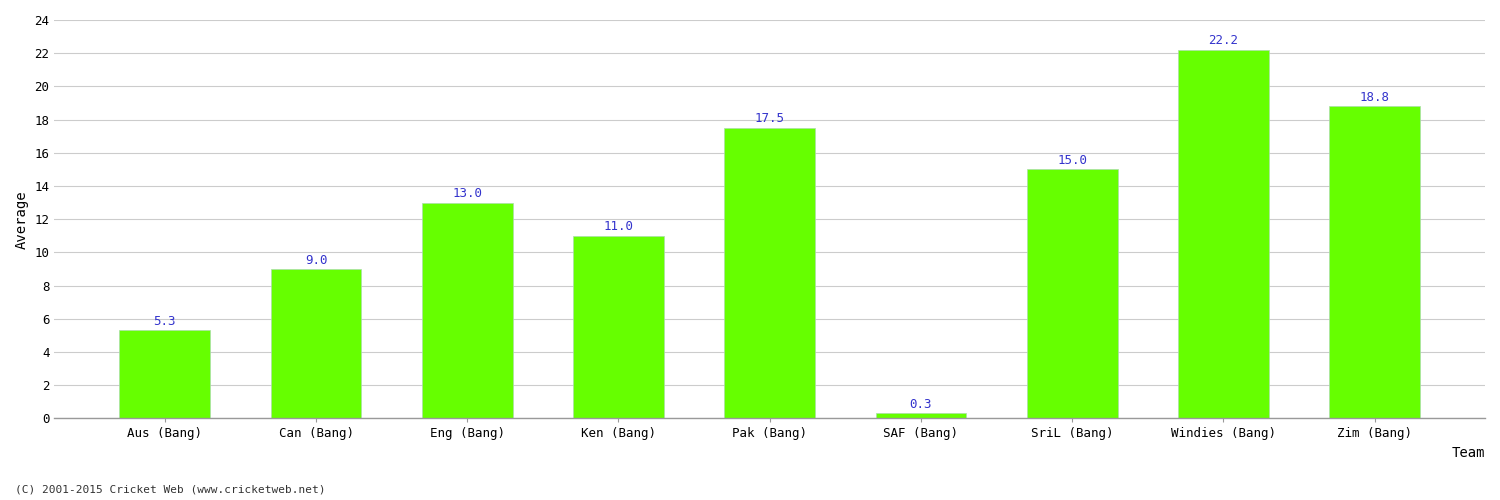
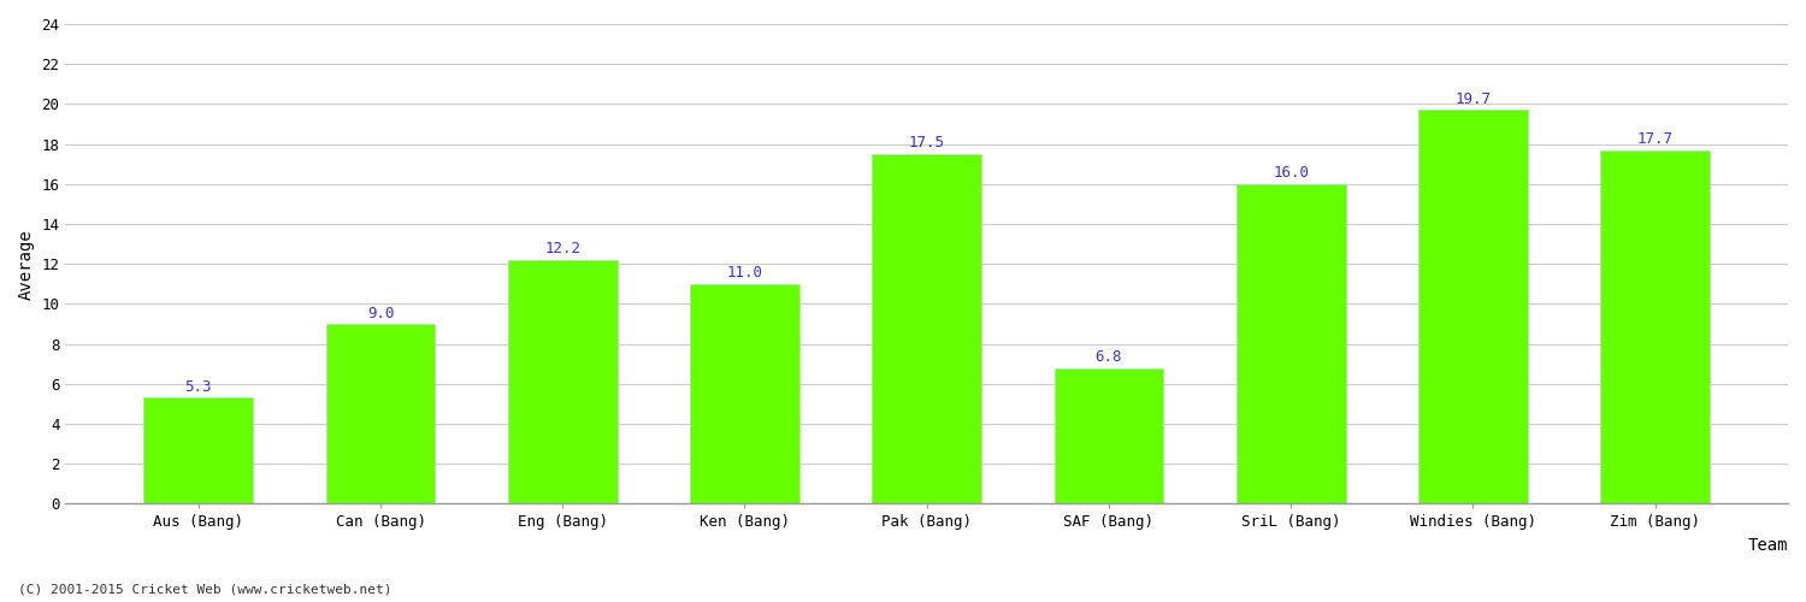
Eng (Bang): 13.0 -> 12.2
SAF (Bang): 0.3 -> 6.8
SriL (Bang): 15.0 -> 16.0
Windies (Bang): 22.2 -> 19.7
Zim (Bang): 18.8 -> 17.7
